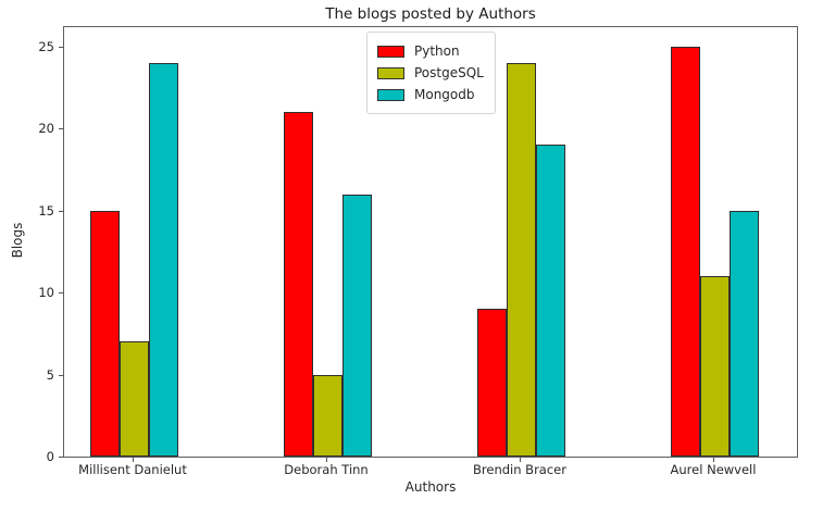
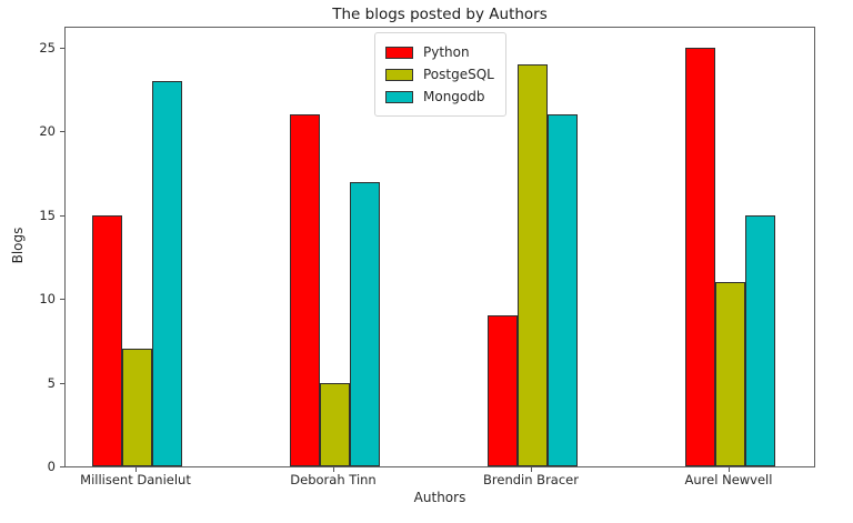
Mongodb/Millisent Danielut: 24 -> 23
Mongodb/Deborah Tinn: 16 -> 17
Mongodb/Brendin Bracer: 19 -> 21
